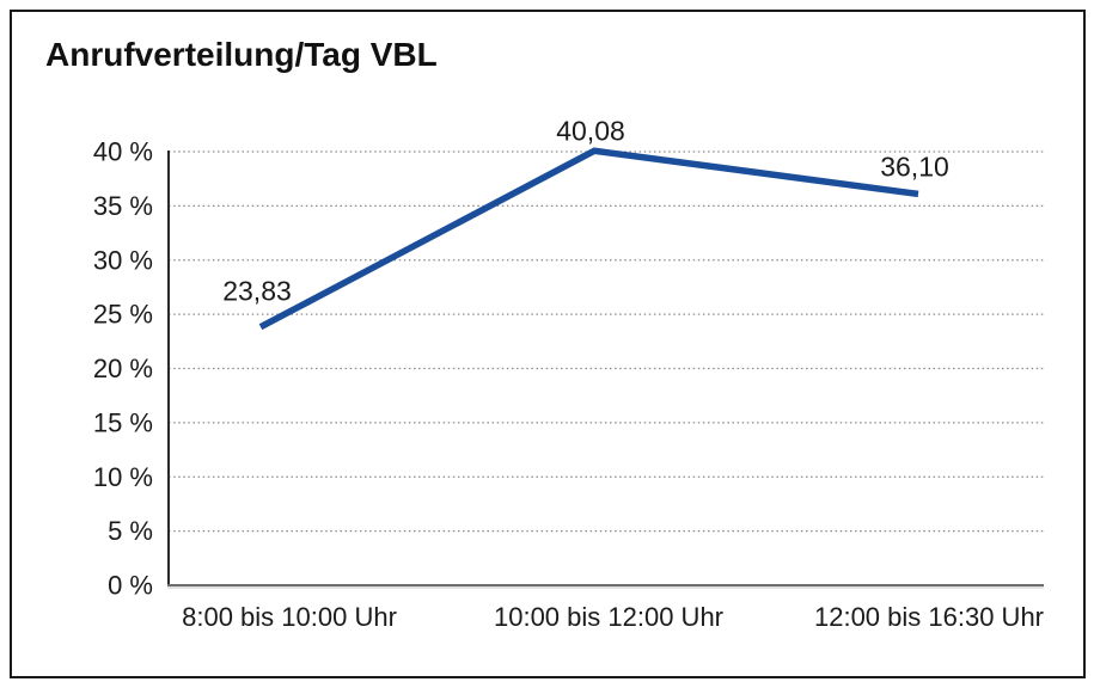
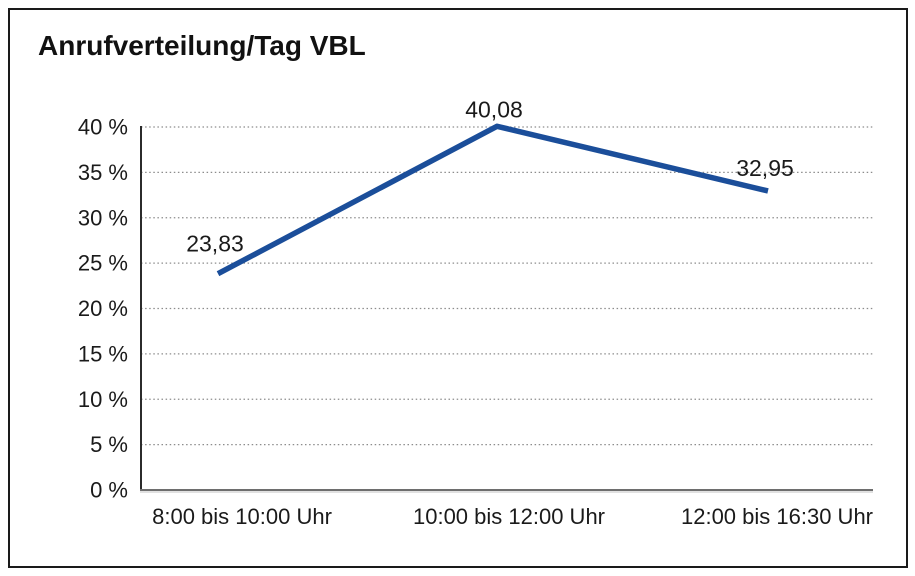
12:00 bis 16:30 Uhr: 36,10 -> 32,95
